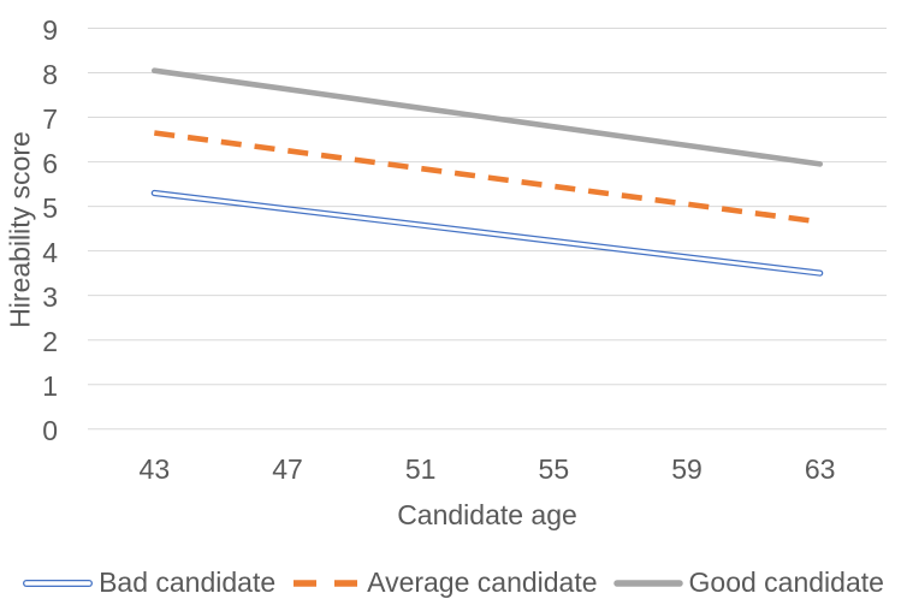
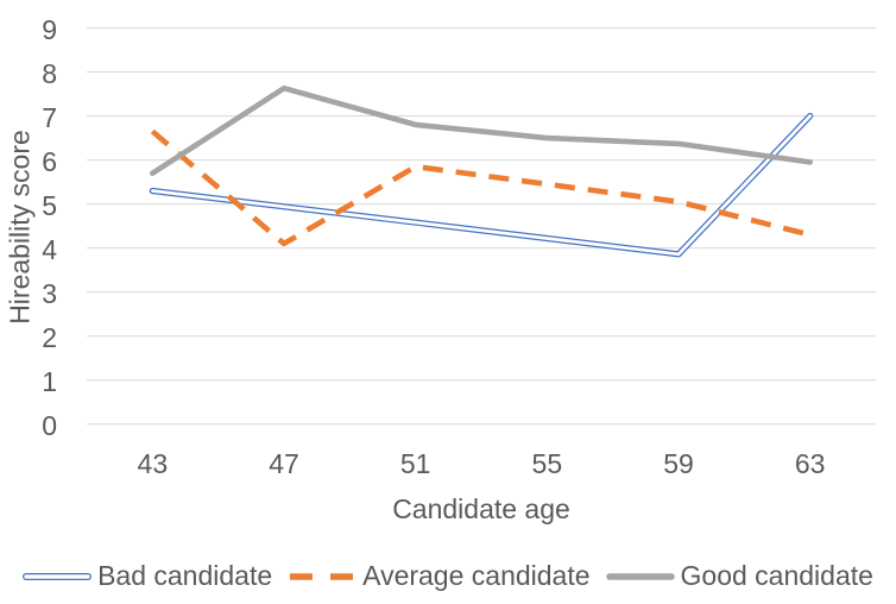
Good candidate/43: 8.1 -> 5.7
Average candidate/47: 6.2 -> 4.1
Good candidate/51: 7.2 -> 6.8
Good candidate/55: 6.8 -> 6.5
Bad candidate/63: 3.5 -> 7.0
Average candidate/63: 4.7 -> 4.3
